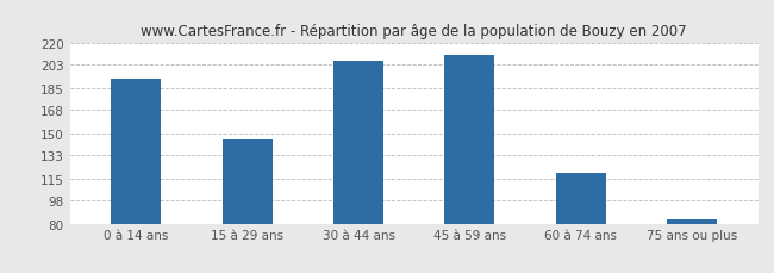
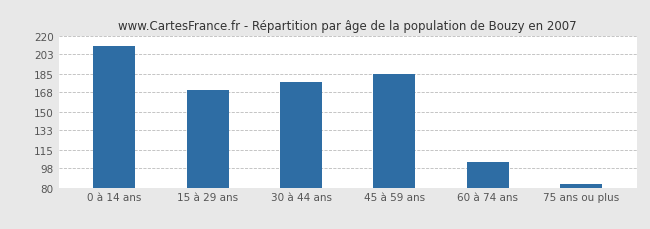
0 à 14 ans: 192 -> 211
15 à 29 ans: 145 -> 170
30 à 44 ans: 206 -> 177
45 à 59 ans: 211 -> 185
60 à 74 ans: 119 -> 104
